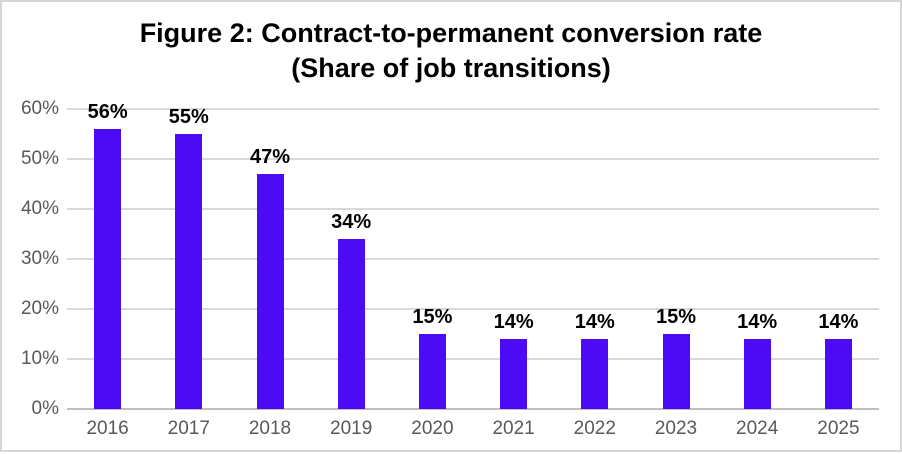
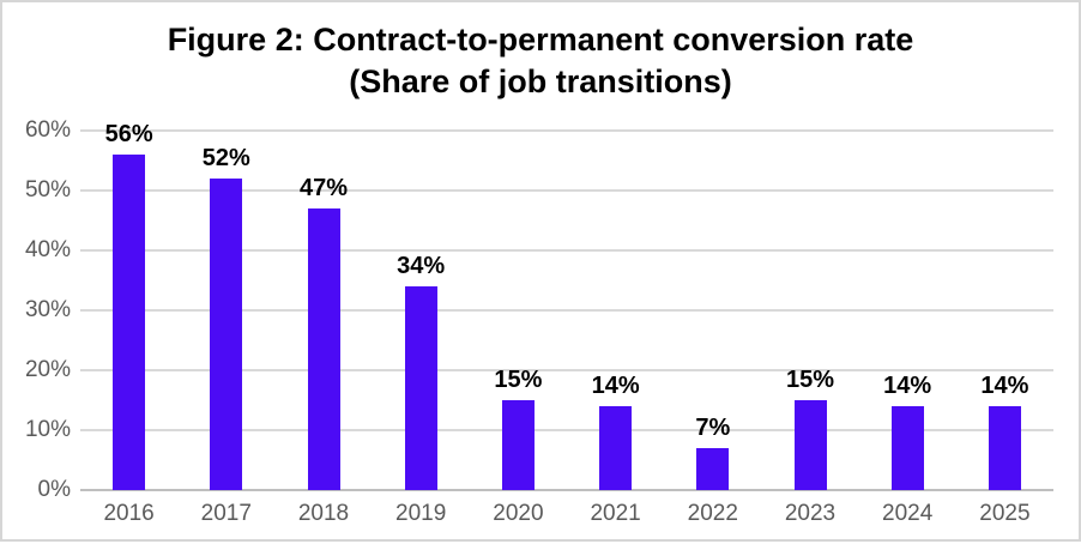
2017: 55% -> 52%
2022: 14% -> 7%
